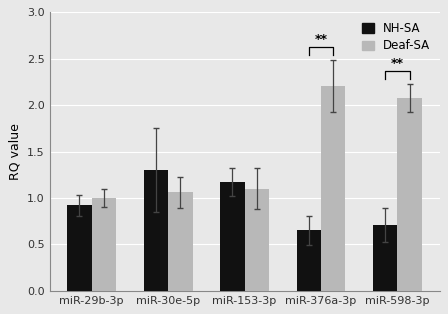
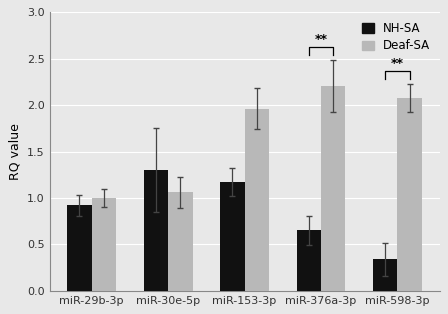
Deaf-SA/miR-153-3p: 1.10 -> 1.96
NH-SA/miR-598-3p: 0.71 -> 0.34
